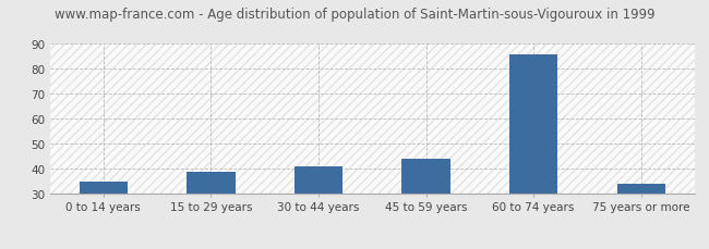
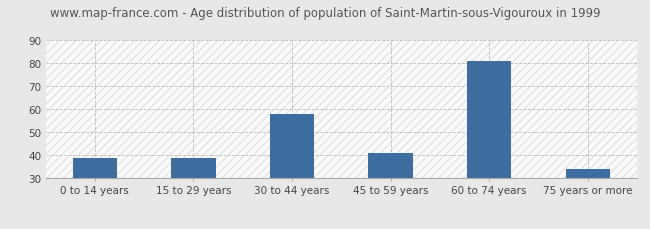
0 to 14 years: 35 -> 39
30 to 44 years: 41 -> 58
45 to 59 years: 44 -> 41
60 to 74 years: 86 -> 81
